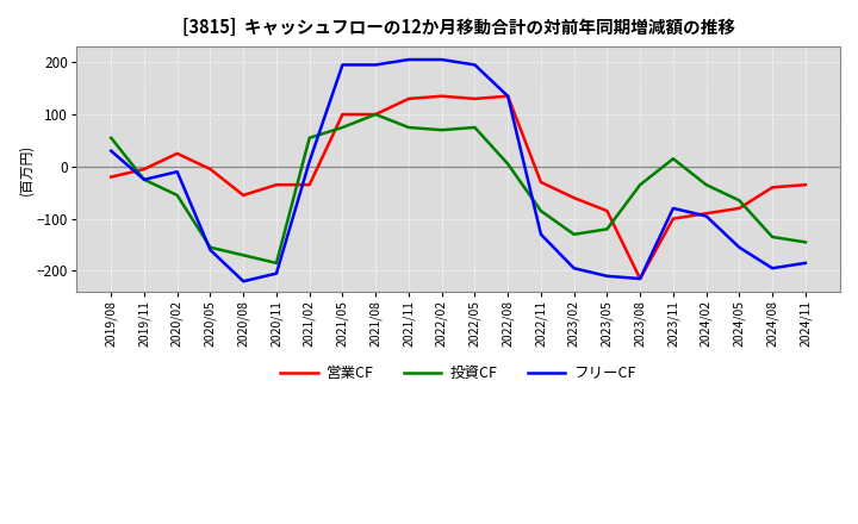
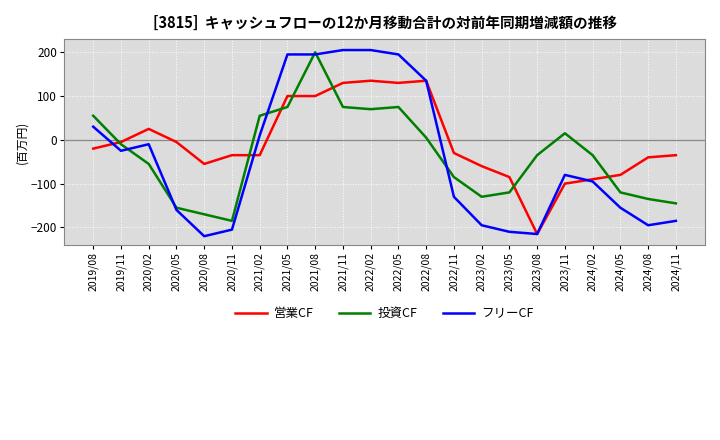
投資CF/2019/11: -25 -> -10
投資CF/2021/08: 100 -> 200
投資CF/2024/05: -65 -> -120
